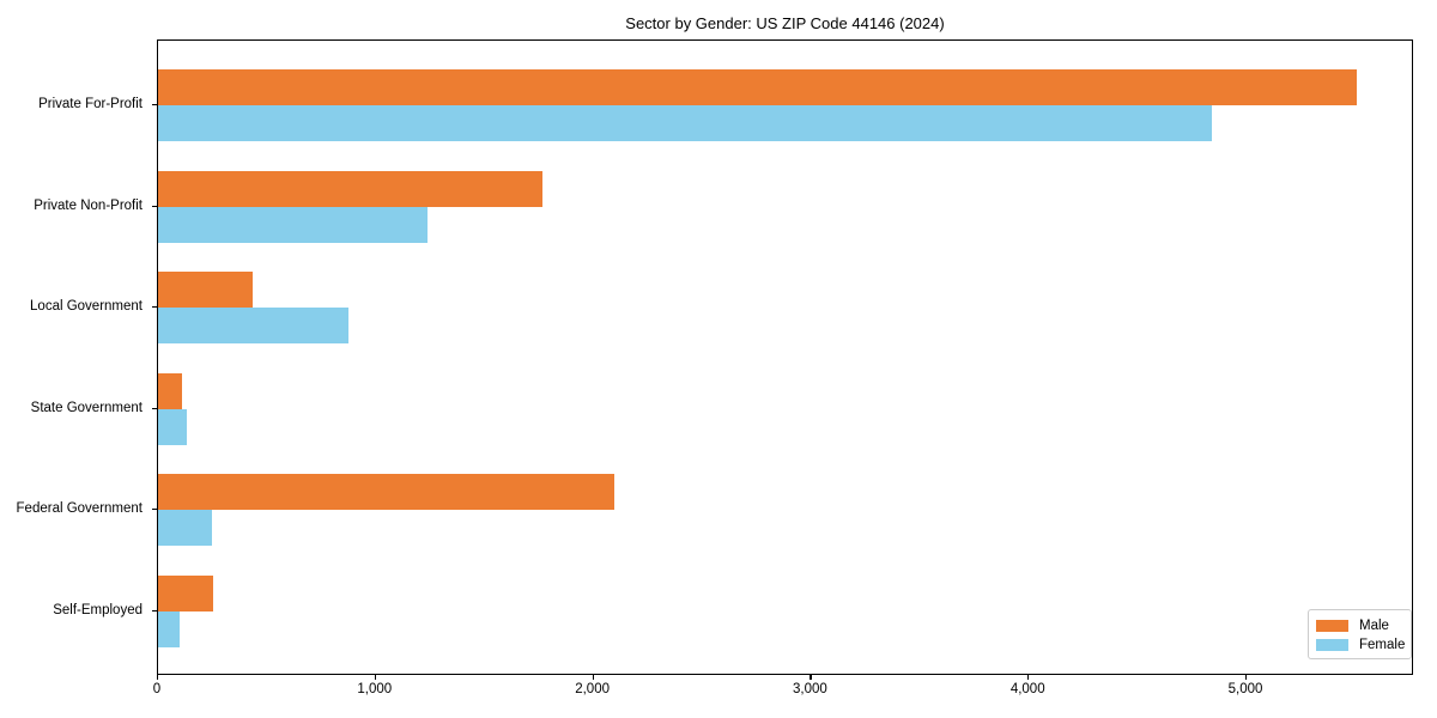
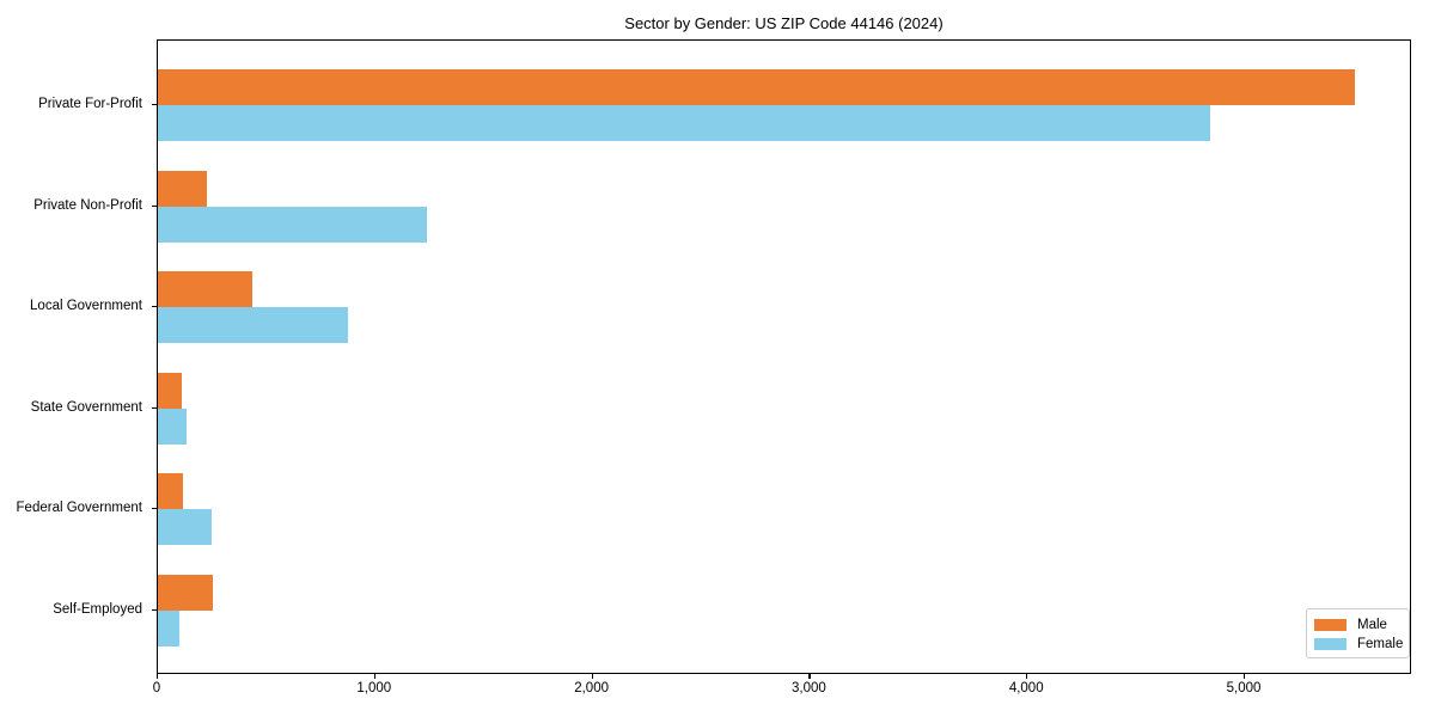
Male/Private Non-Profit: 1770 -> 220
Male/Federal Government: 2100 -> 120
